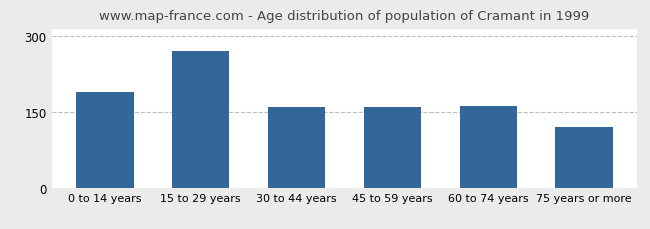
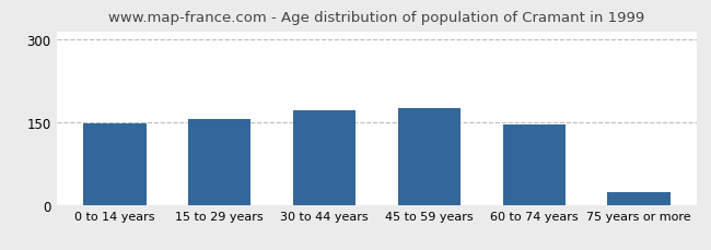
0 to 14 years: 190 -> 148
15 to 29 years: 272 -> 157
30 to 44 years: 160 -> 172
45 to 59 years: 160 -> 175
60 to 74 years: 162 -> 147
75 years or more: 120 -> 23
